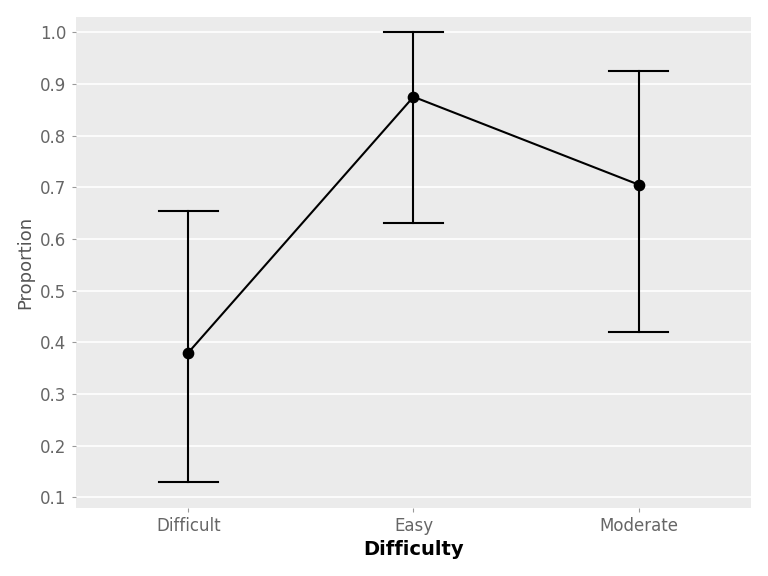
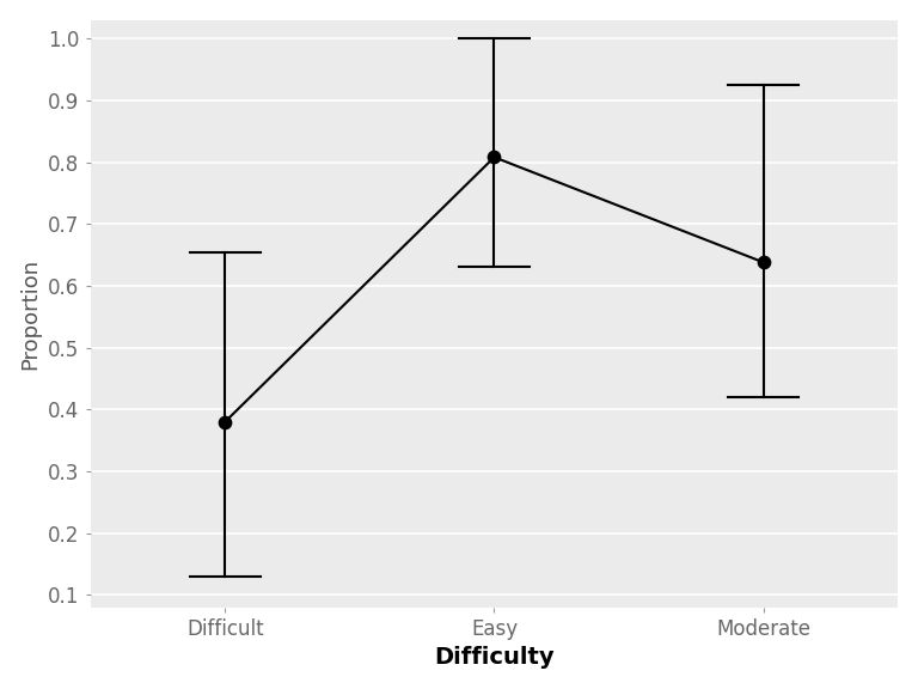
Easy: 0.875 -> 0.808
Moderate: 0.705 -> 0.638
